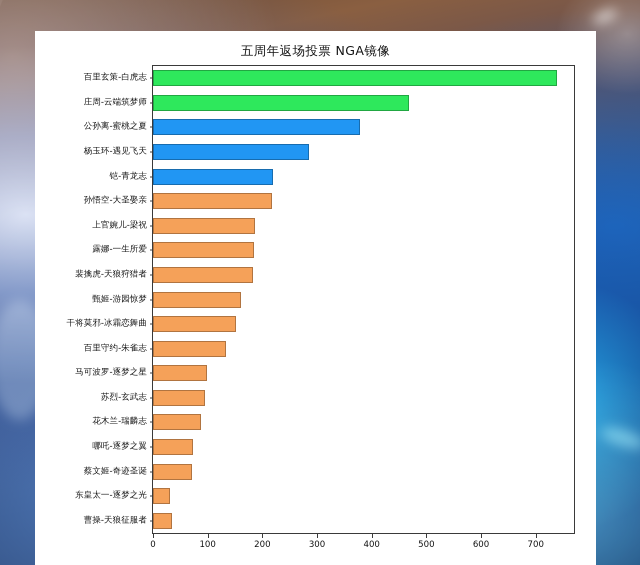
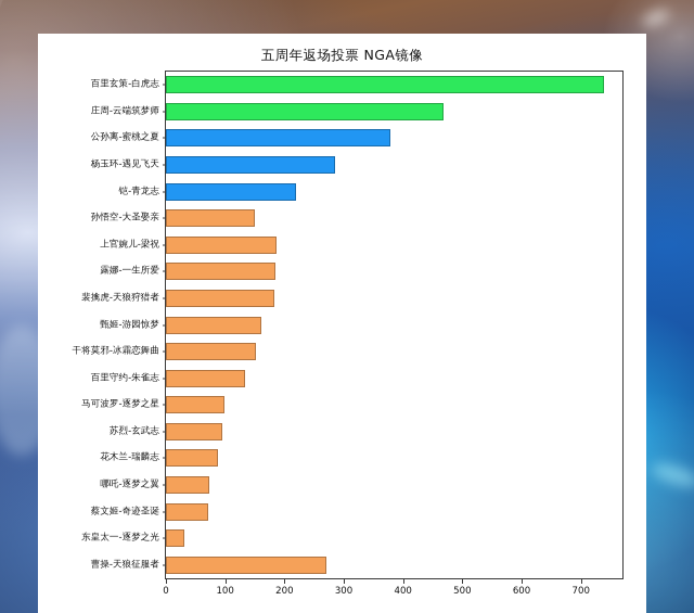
孙悟空-大圣娶亲: 220 -> 150
曹操-天狼征服者: 30 -> 270
